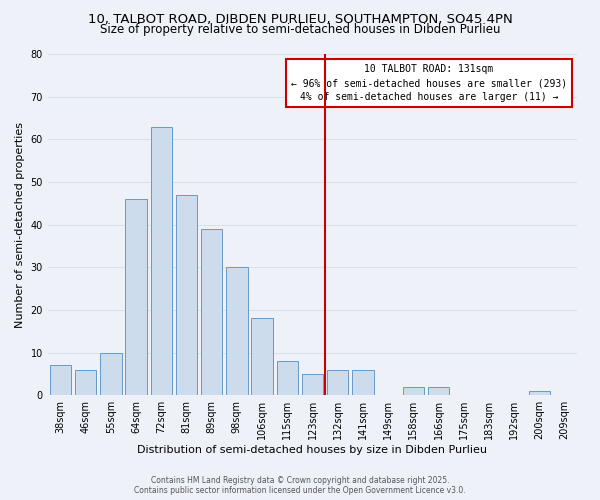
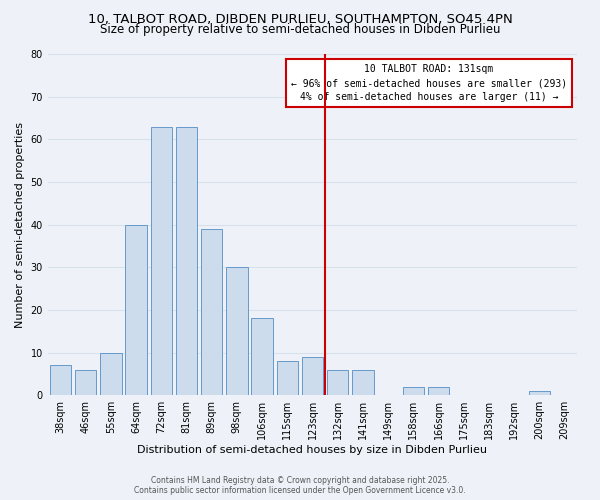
64sqm: 46 -> 40
81sqm: 47 -> 63
123sqm: 5 -> 9
